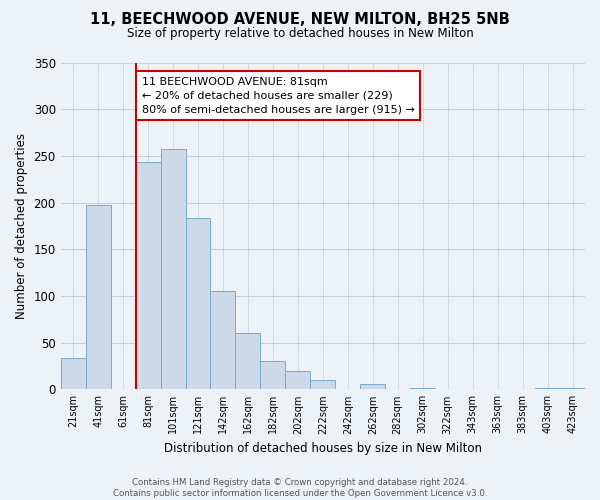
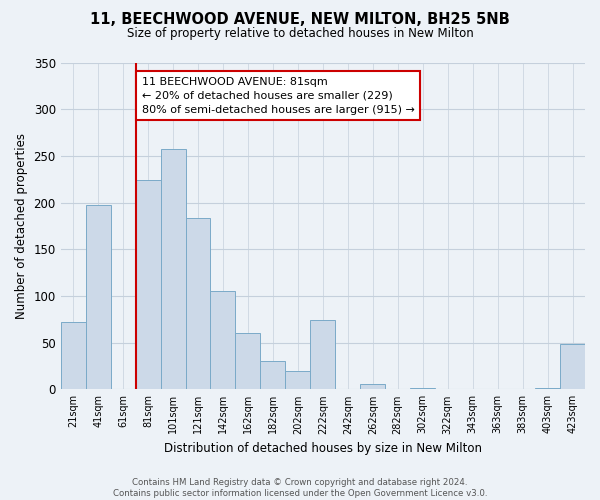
21sqm: 33 -> 72
81sqm: 243 -> 224
222sqm: 10 -> 74
423sqm: 1 -> 48
